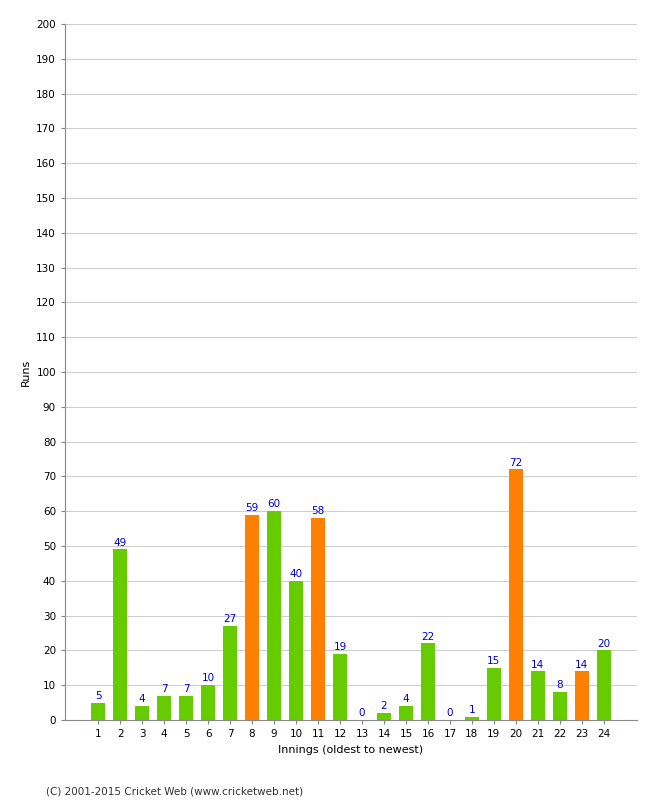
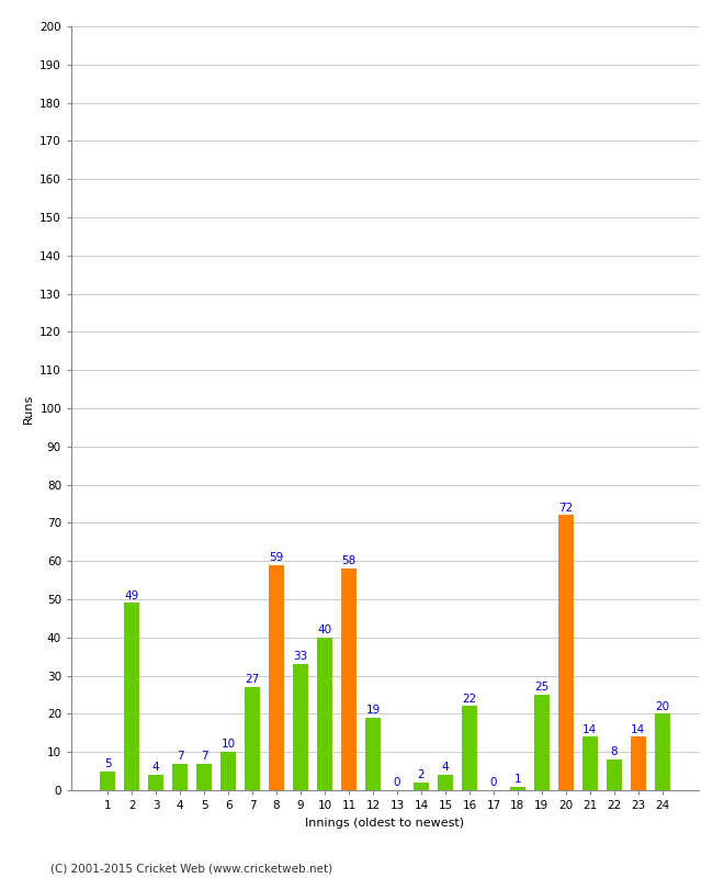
9: 60 -> 33
19: 15 -> 25
